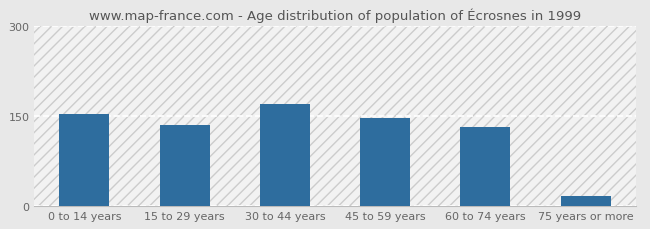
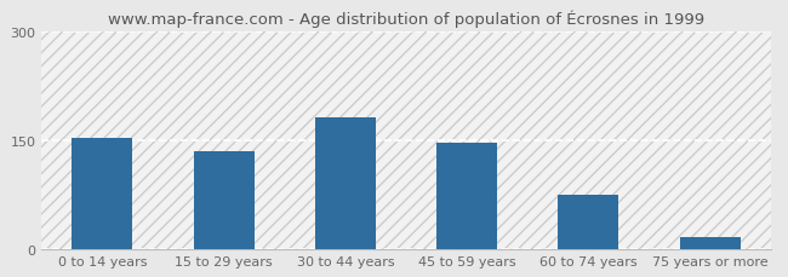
30 to 44 years: 169 -> 182
60 to 74 years: 131 -> 74
